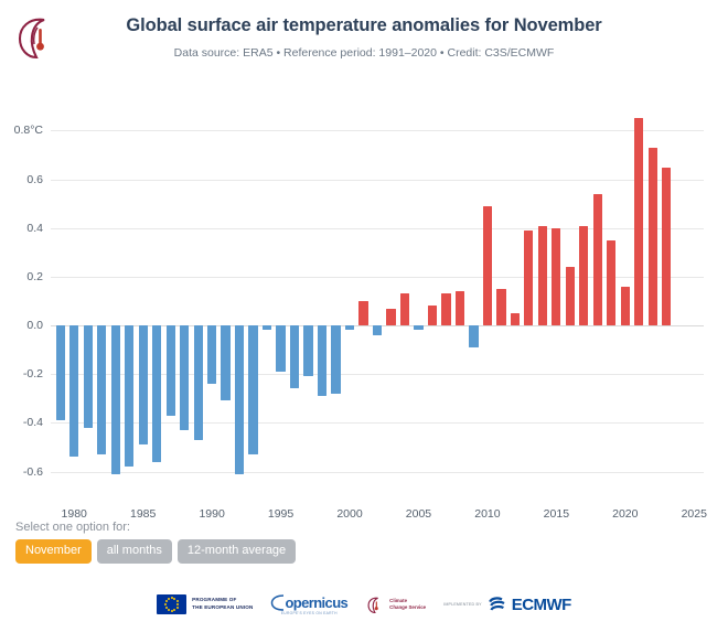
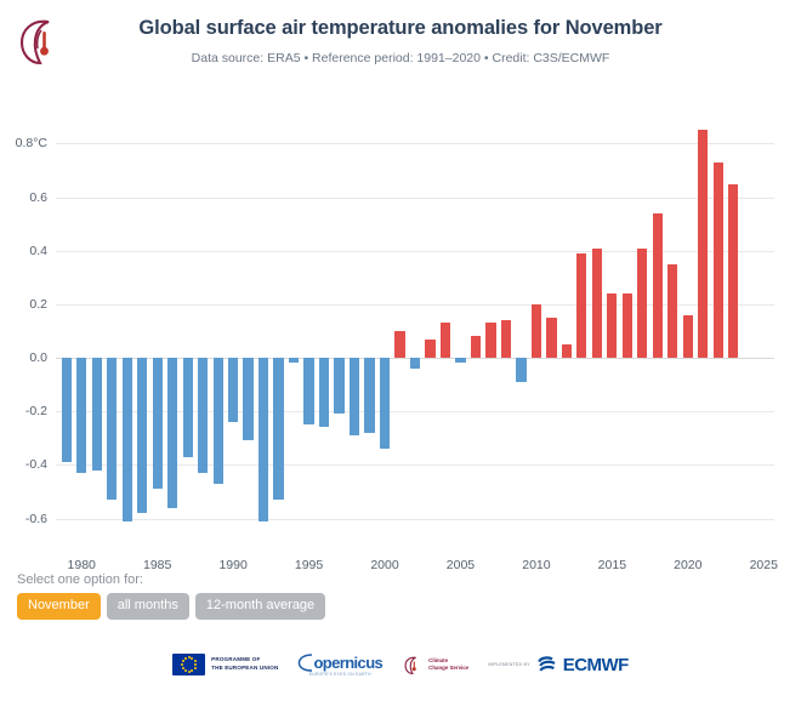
1980: -0.54 -> -0.43
1995: -0.19 -> -0.25
2000: -0.02 -> -0.34
2010: 0.49 -> 0.20
2015: 0.40 -> 0.24
